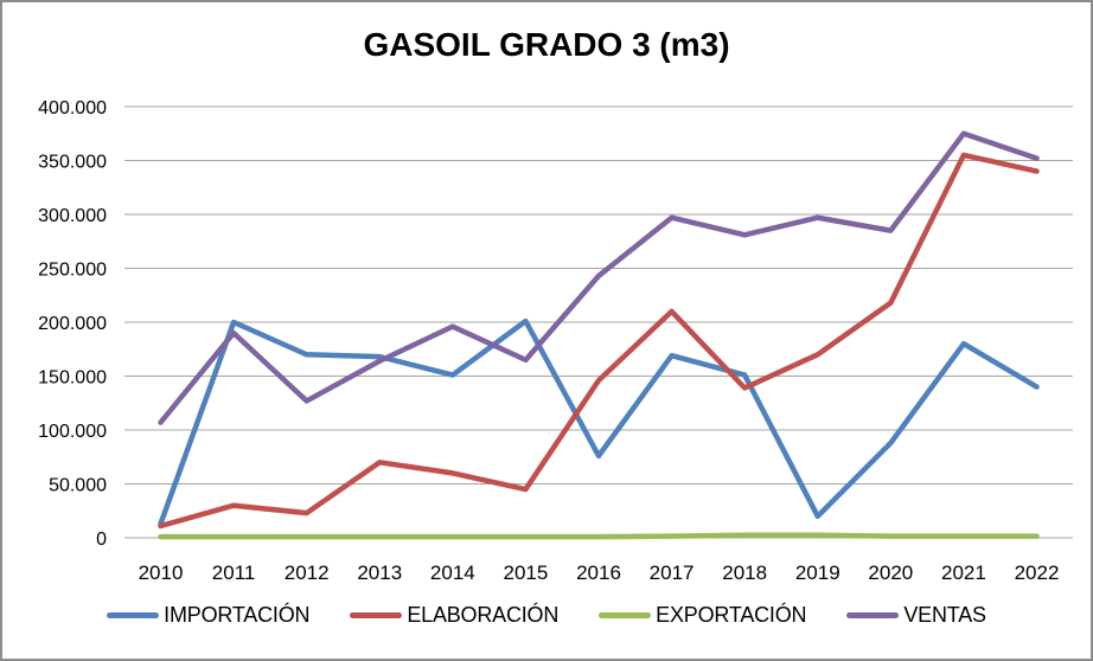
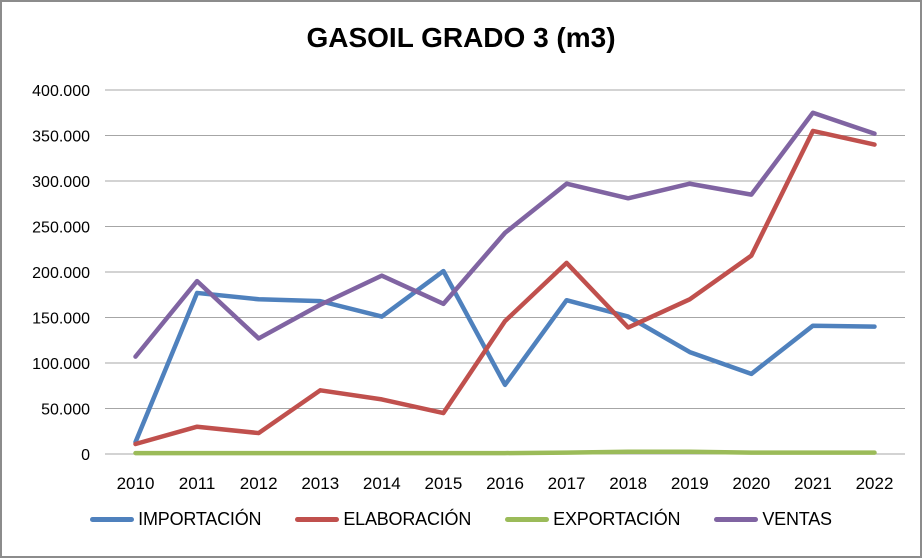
IMPORTACIÓN/2011: 200000 -> 180000
IMPORTACIÓN/2019: 20000 -> 110000
IMPORTACIÓN/2021: 180000 -> 140000
